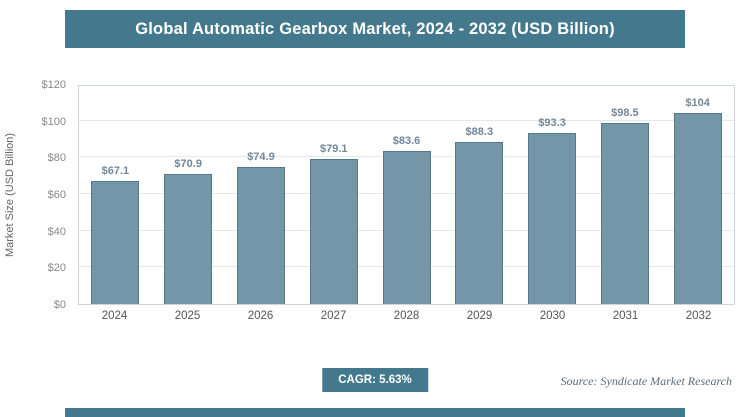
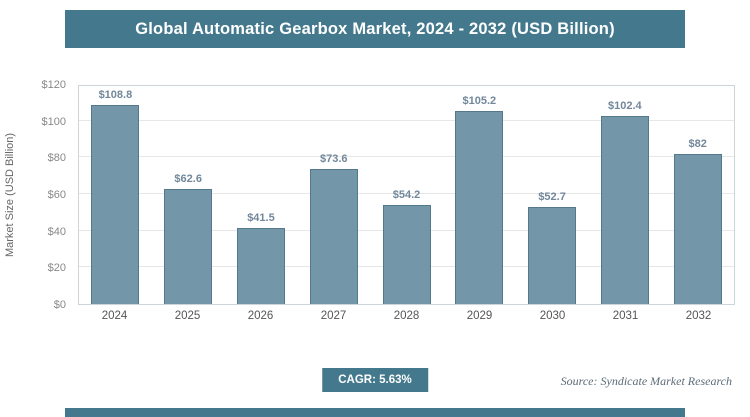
2024: $67.1 -> $108.8
2025: $70.9 -> $62.6
2026: $74.9 -> $41.5
2027: $79.1 -> $73.6
2028: $83.6 -> $54.2
2029: $88.3 -> $105.2
2030: $93.3 -> $52.7
2031: $98.5 -> $102.4
2032: $104 -> $82
